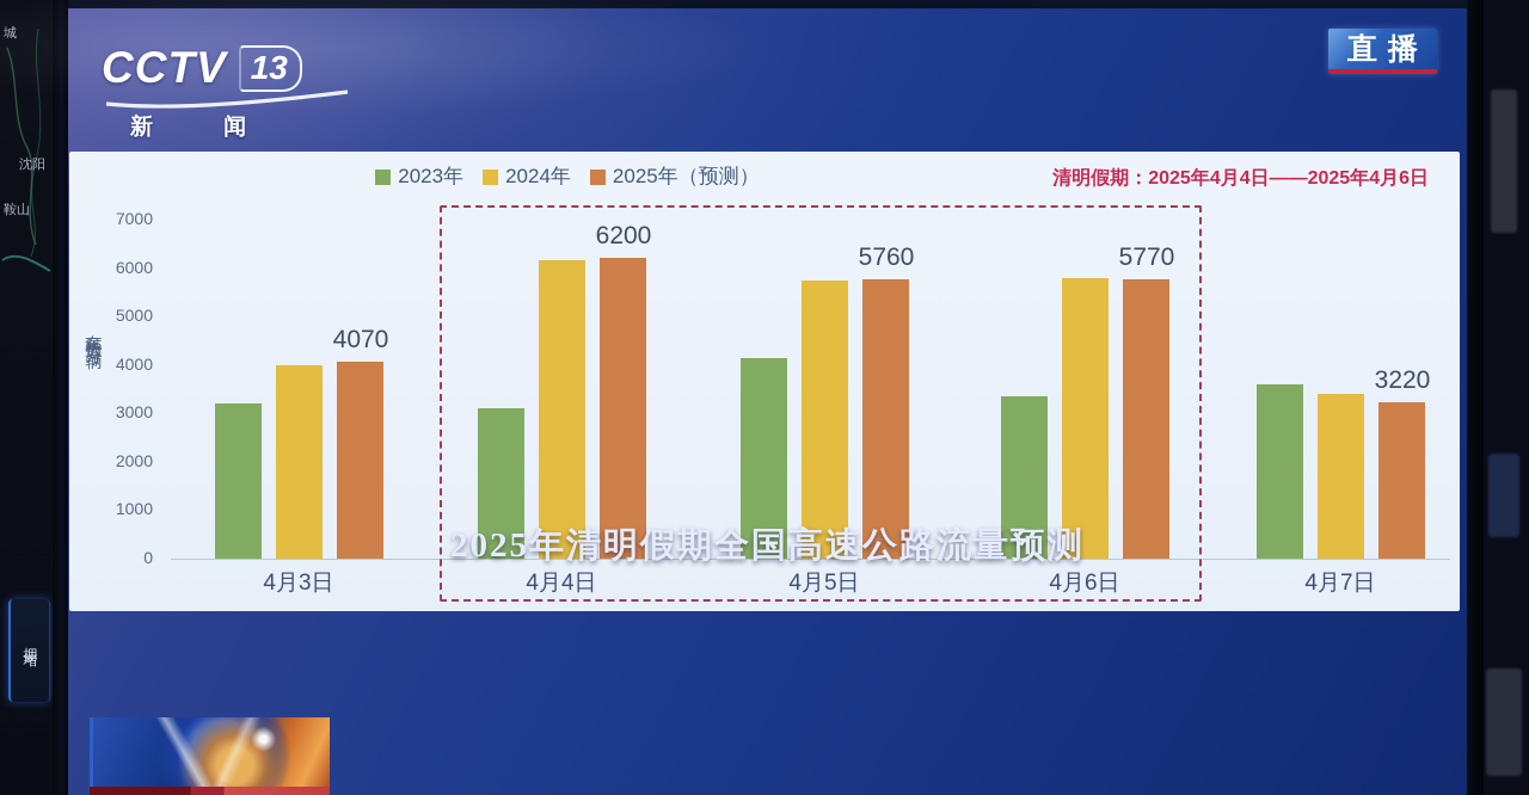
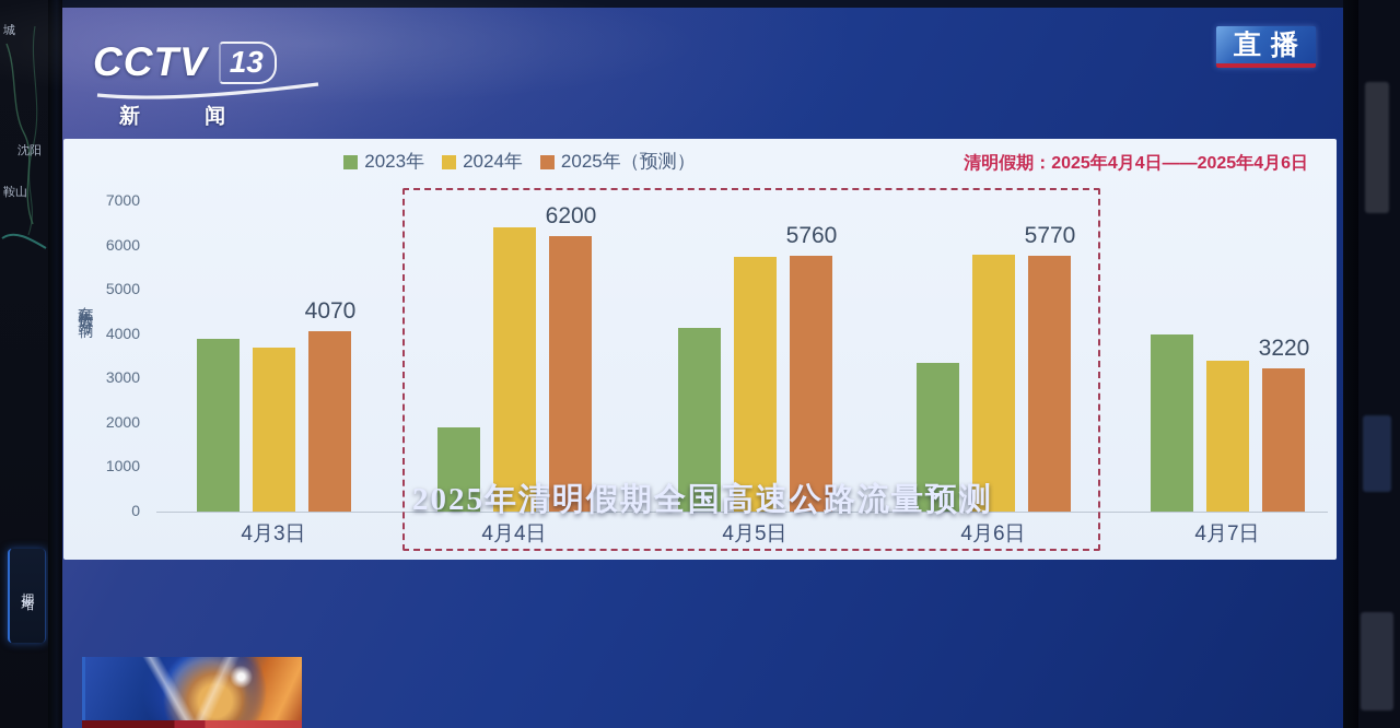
2023年/4月3日: 3200 -> 3900
2024年/4月3日: 4000 -> 3700
2023年/4月4日: 3100 -> 1900
2024年/4月4日: 6200 -> 6400
2023年/4月7日: 3600 -> 4000
